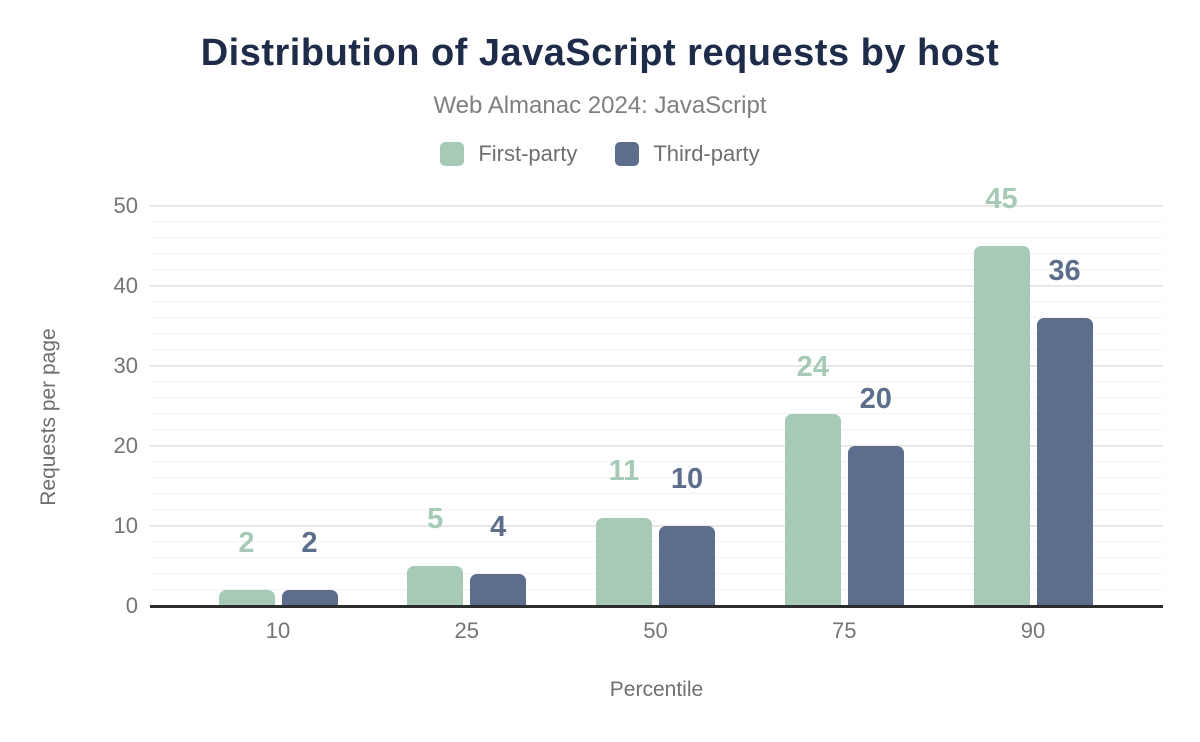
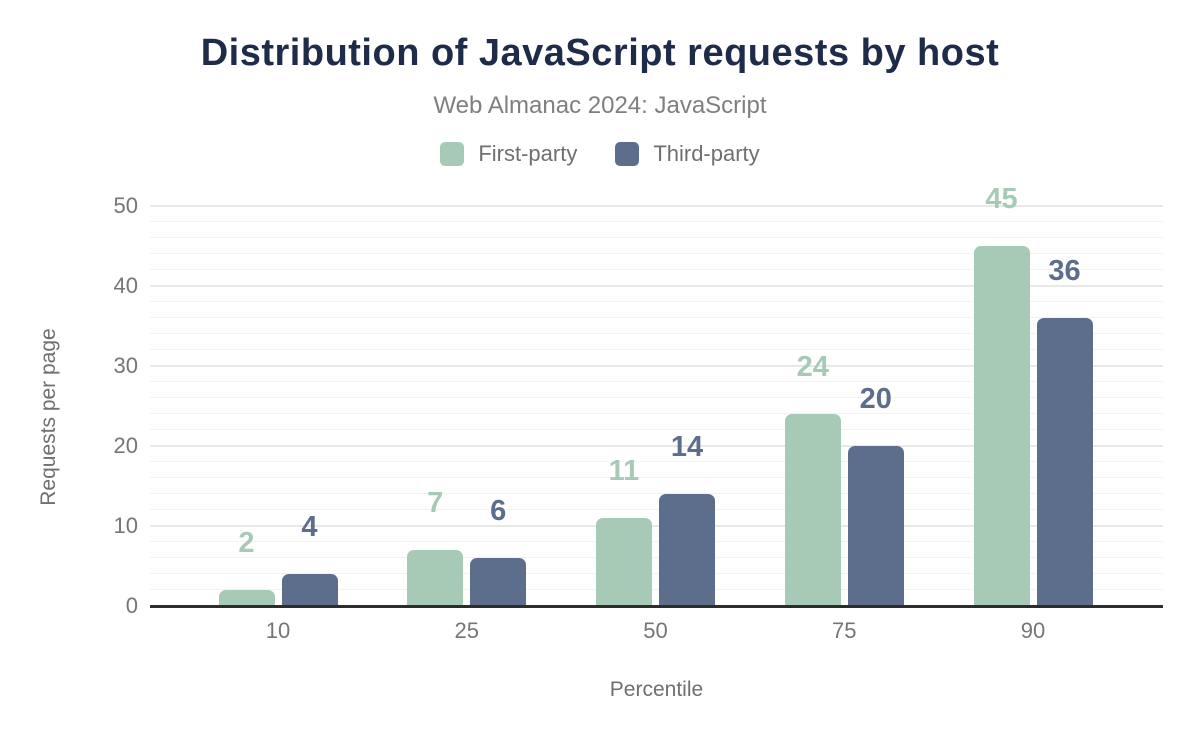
Third-party/10: 2 -> 4
First-party/25: 5 -> 7
Third-party/25: 4 -> 6
Third-party/50: 10 -> 14
